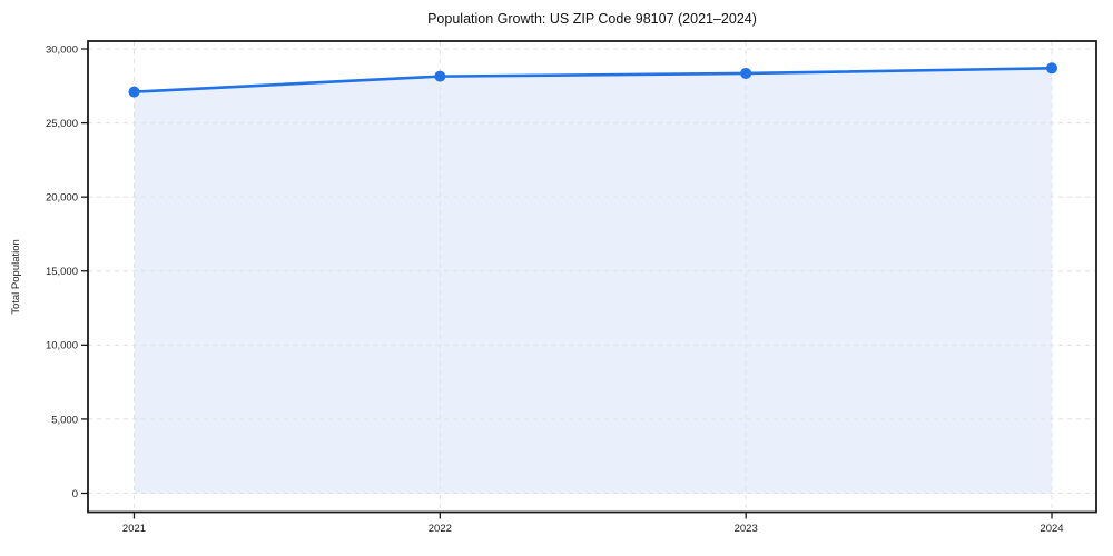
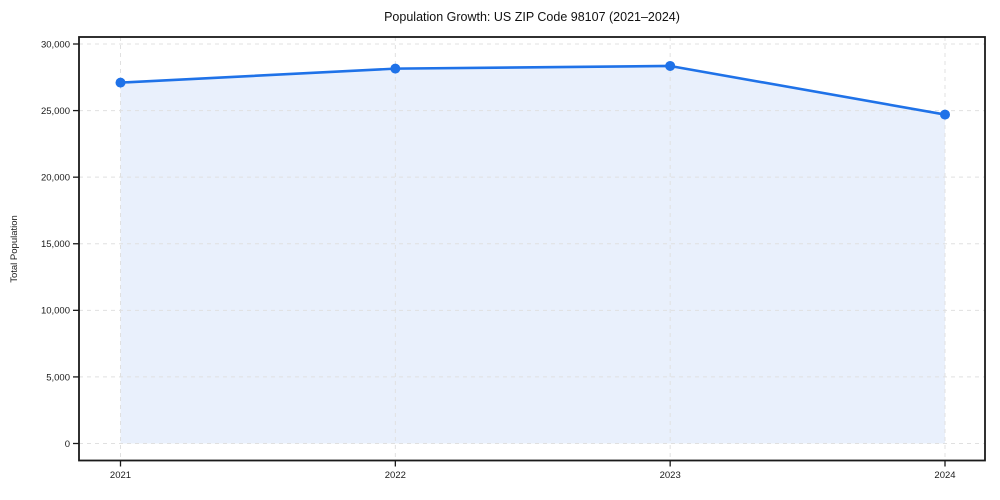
2024: 28700 -> 24700
